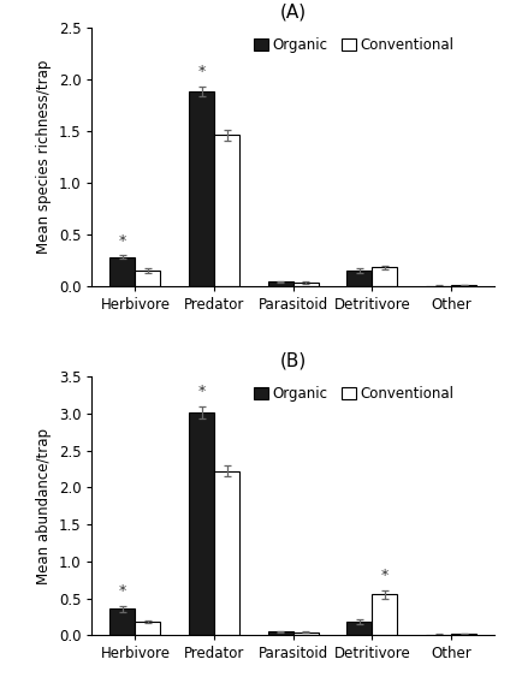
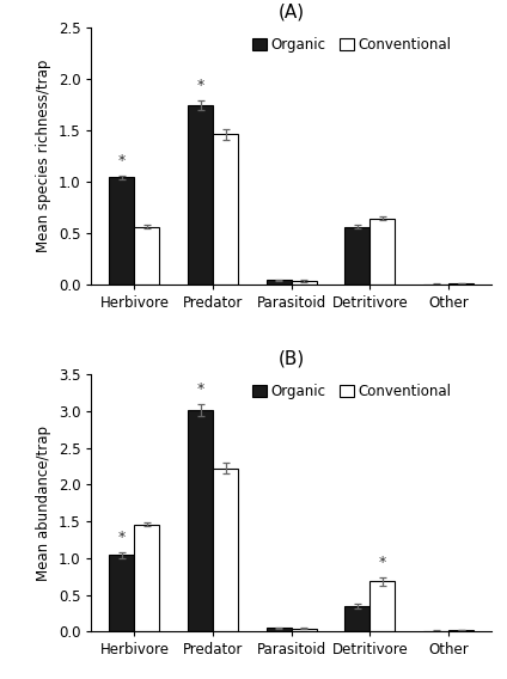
(A)/Organic/Herbivore: 0.28 -> 1.04
(A)/Conventional/Herbivore: 0.15 -> 0.56
(A)/Organic/Predator: 1.88 -> 1.74
(A)/Organic/Detritivore: 0.15 -> 0.56
(A)/Conventional/Detritivore: 0.18 -> 0.64
(B)/Organic/Herbivore: 0.36 -> 1.04
(B)/Conventional/Herbivore: 0.18 -> 1.46
(B)/Organic/Detritivore: 0.18 -> 0.34
(B)/Conventional/Detritivore: 0.55 -> 0.68
